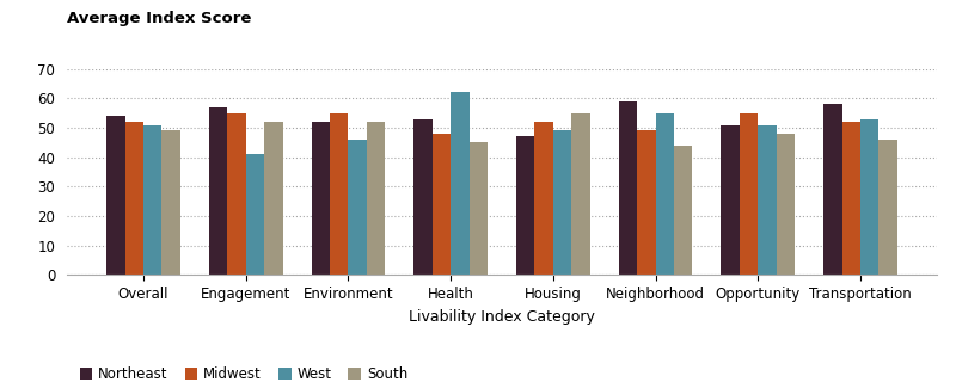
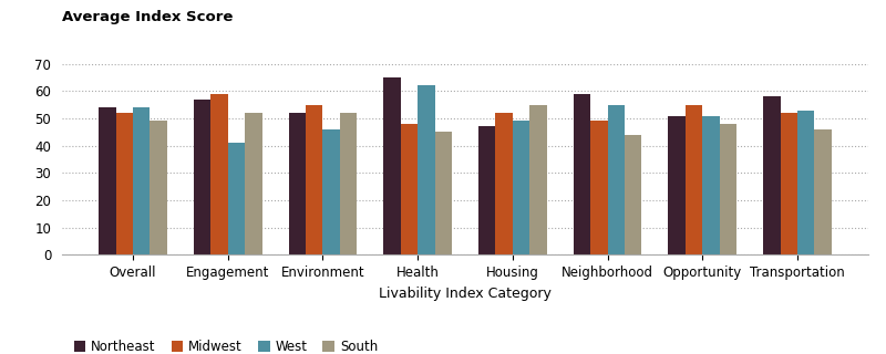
West/Overall: 51 -> 54
Midwest/Engagement: 55 -> 59
Northeast/Health: 53 -> 65
